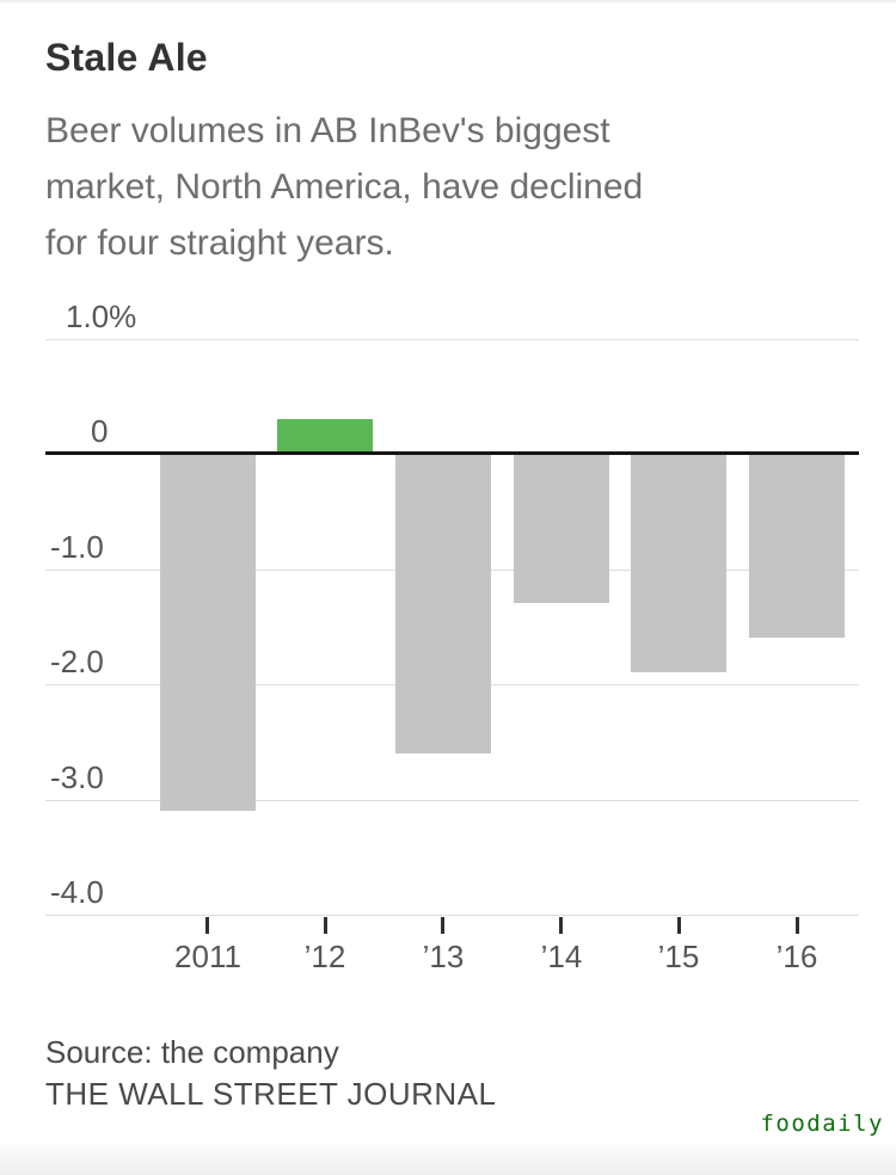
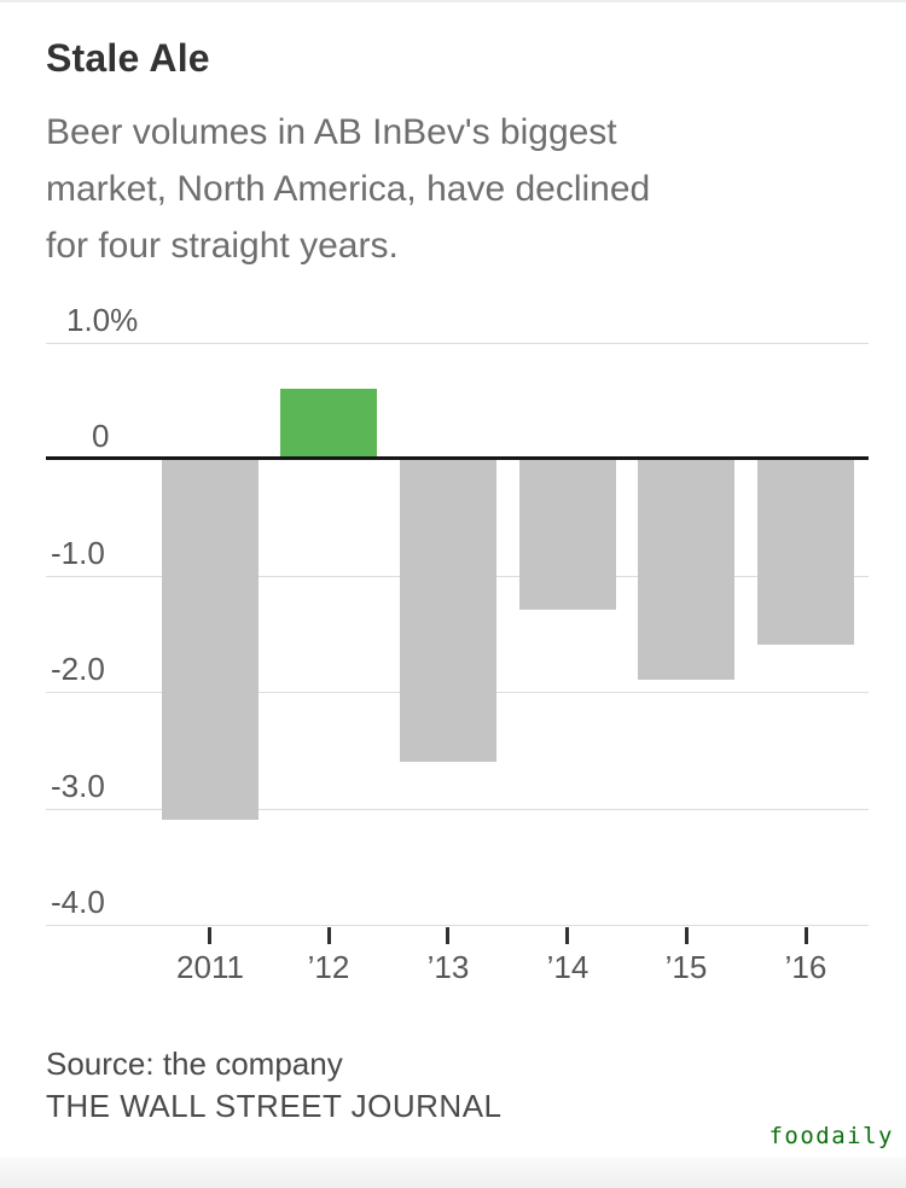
’12: 0.3 -> 0.6
